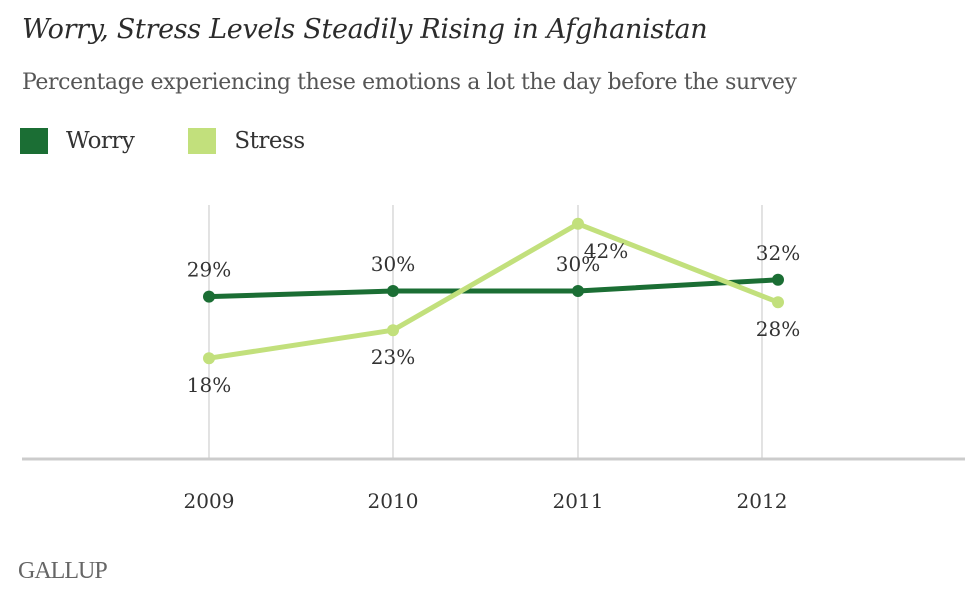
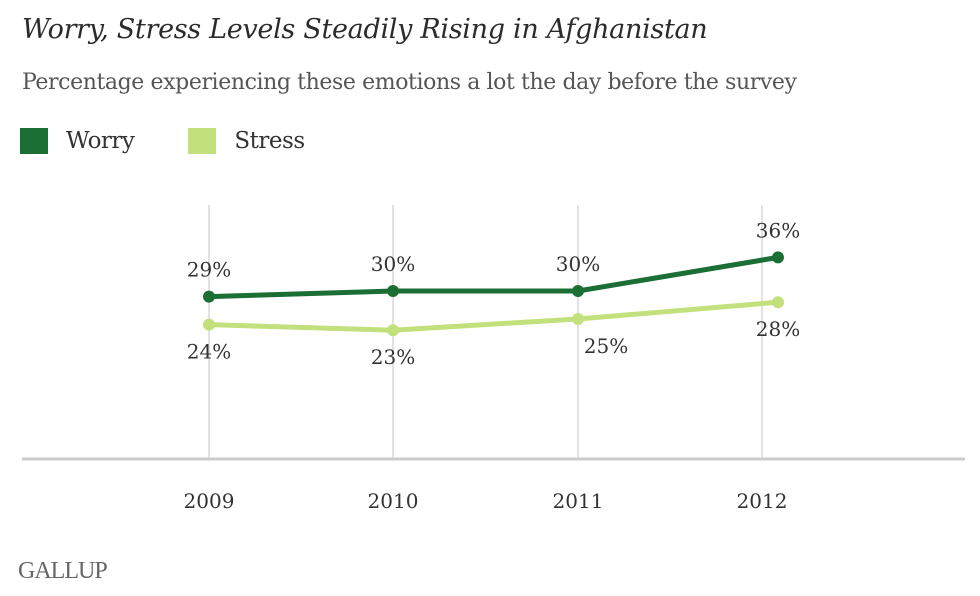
Stress/2009: 18% -> 24%
Stress/2011: 42% -> 25%
Worry/2012: 32% -> 36%
